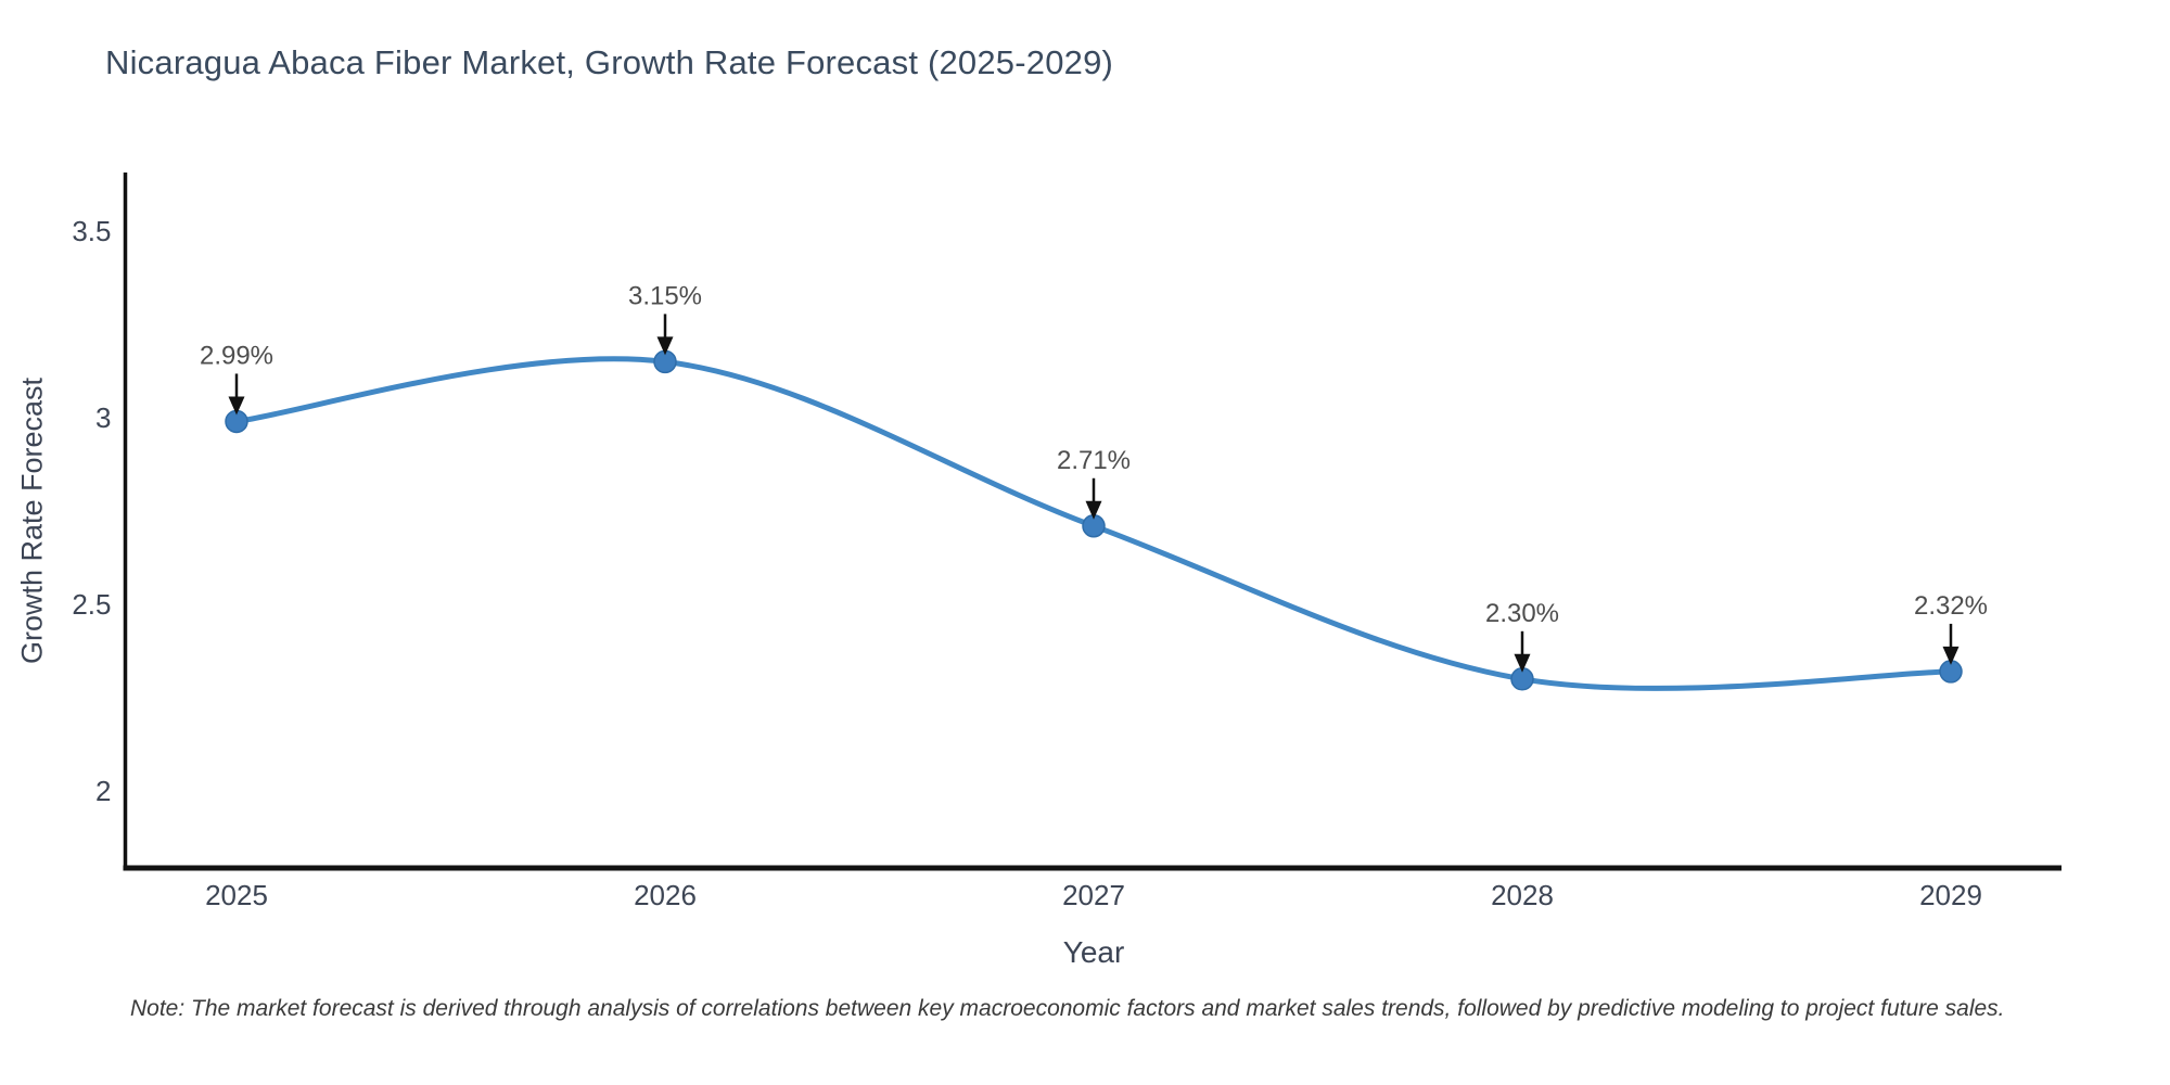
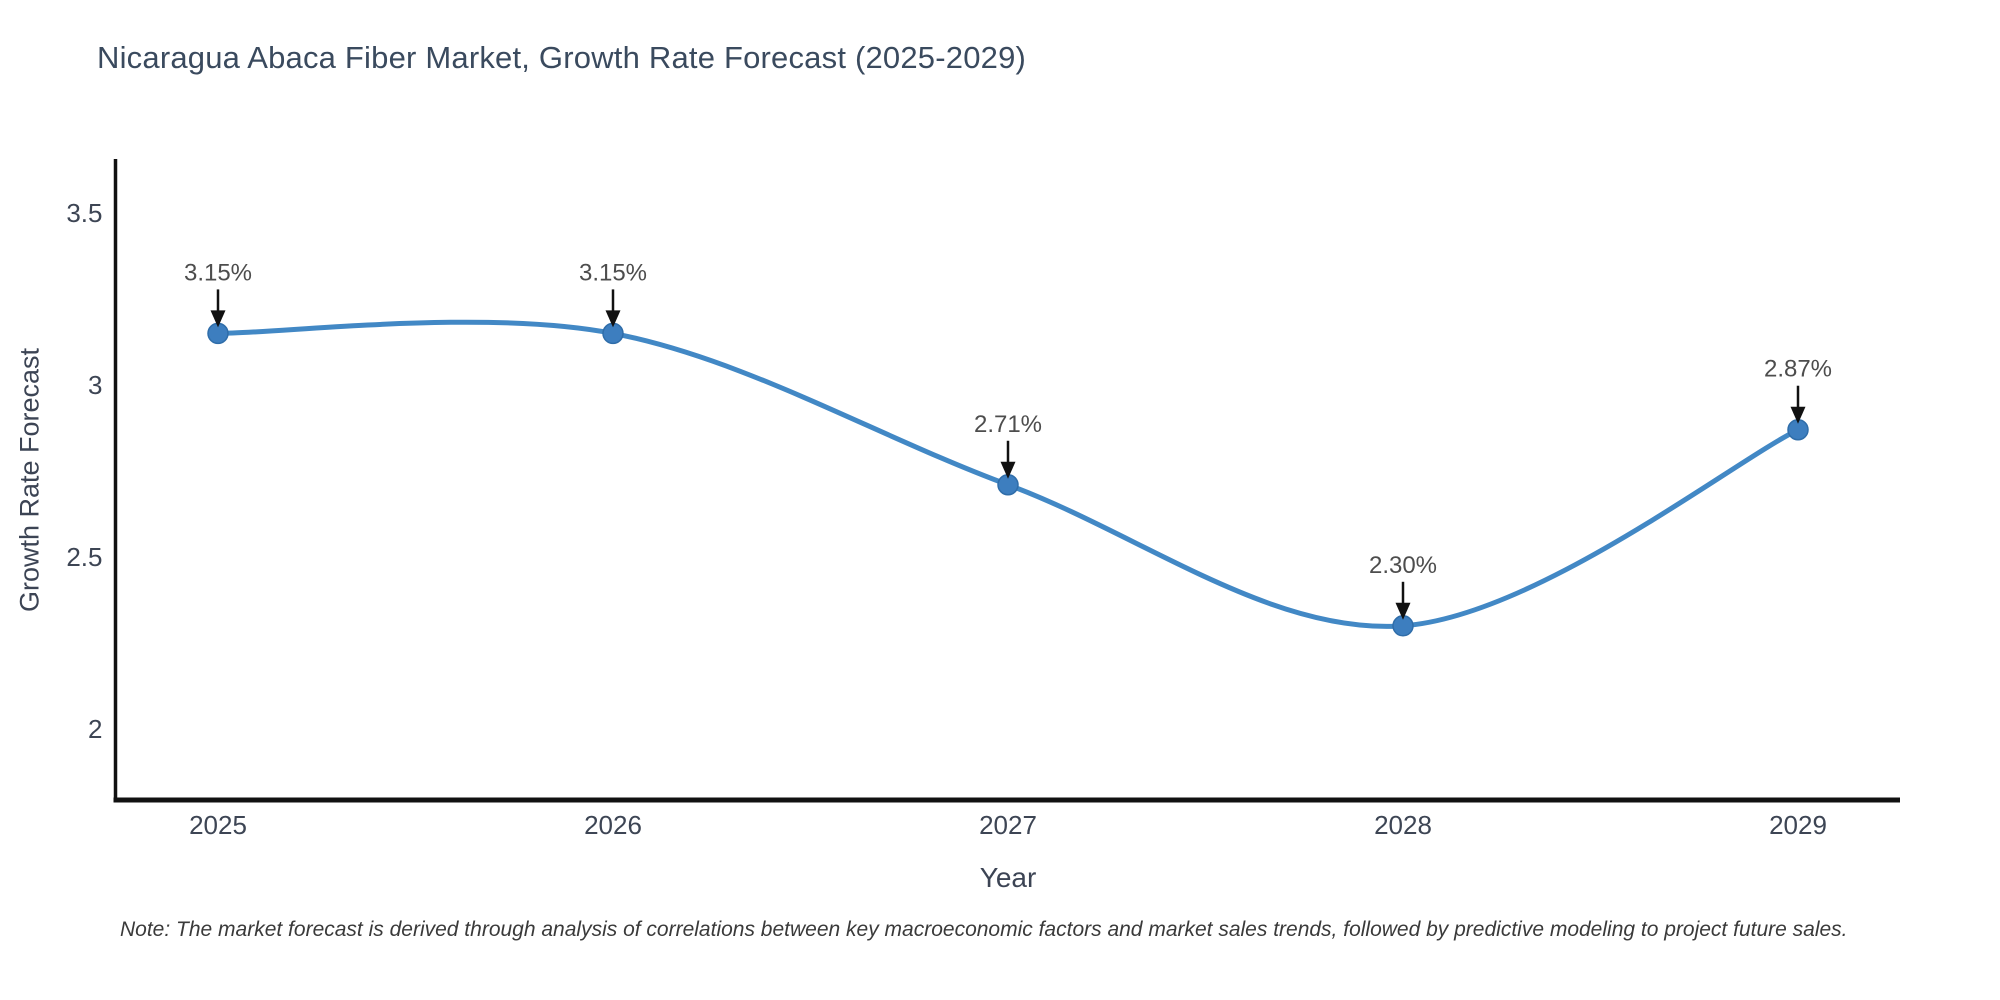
2025: 2.99% -> 3.15%
2029: 2.32% -> 2.87%
